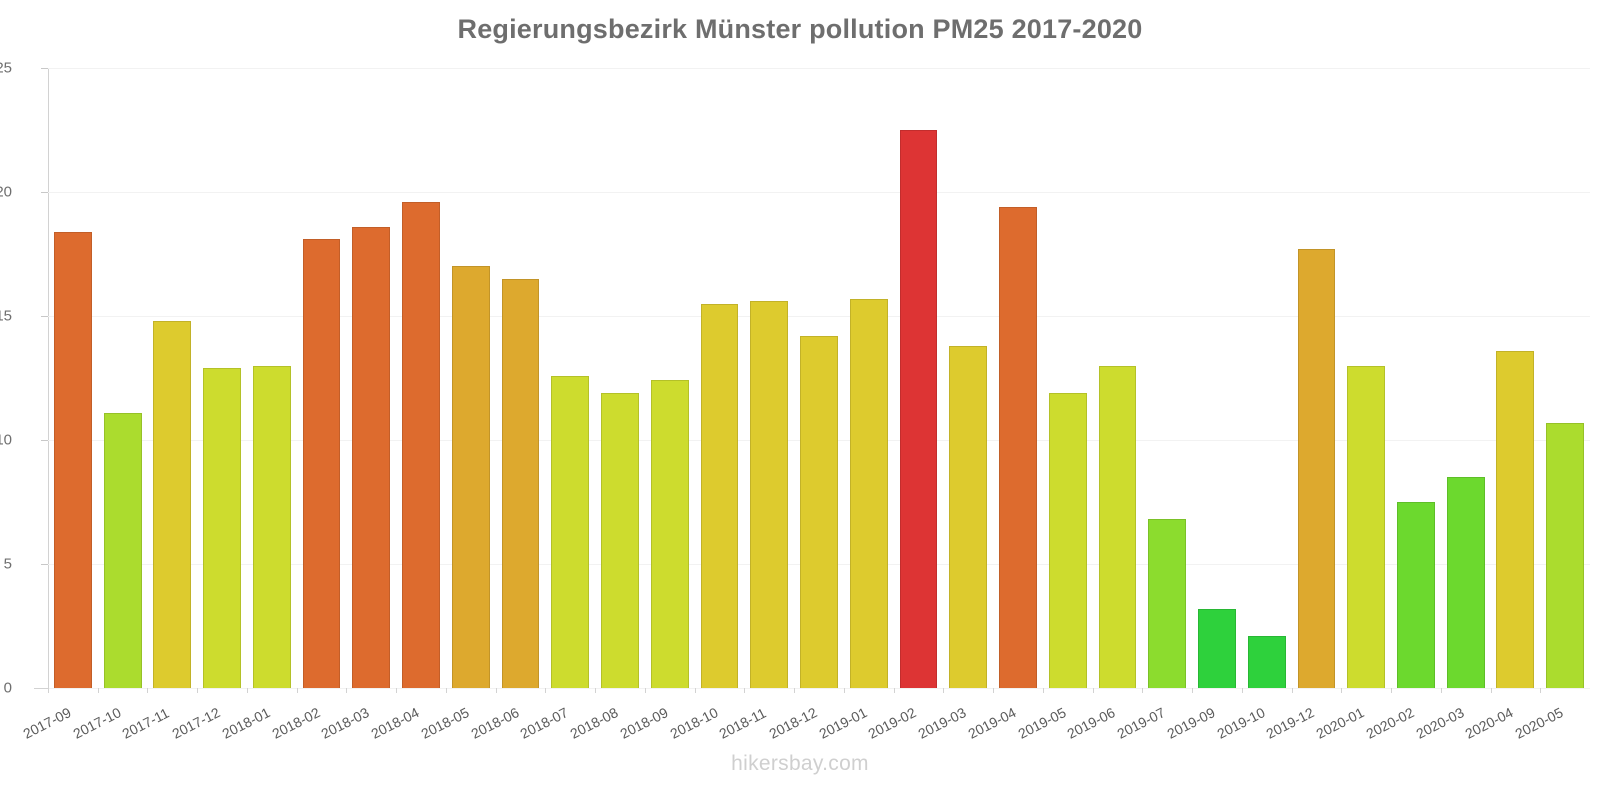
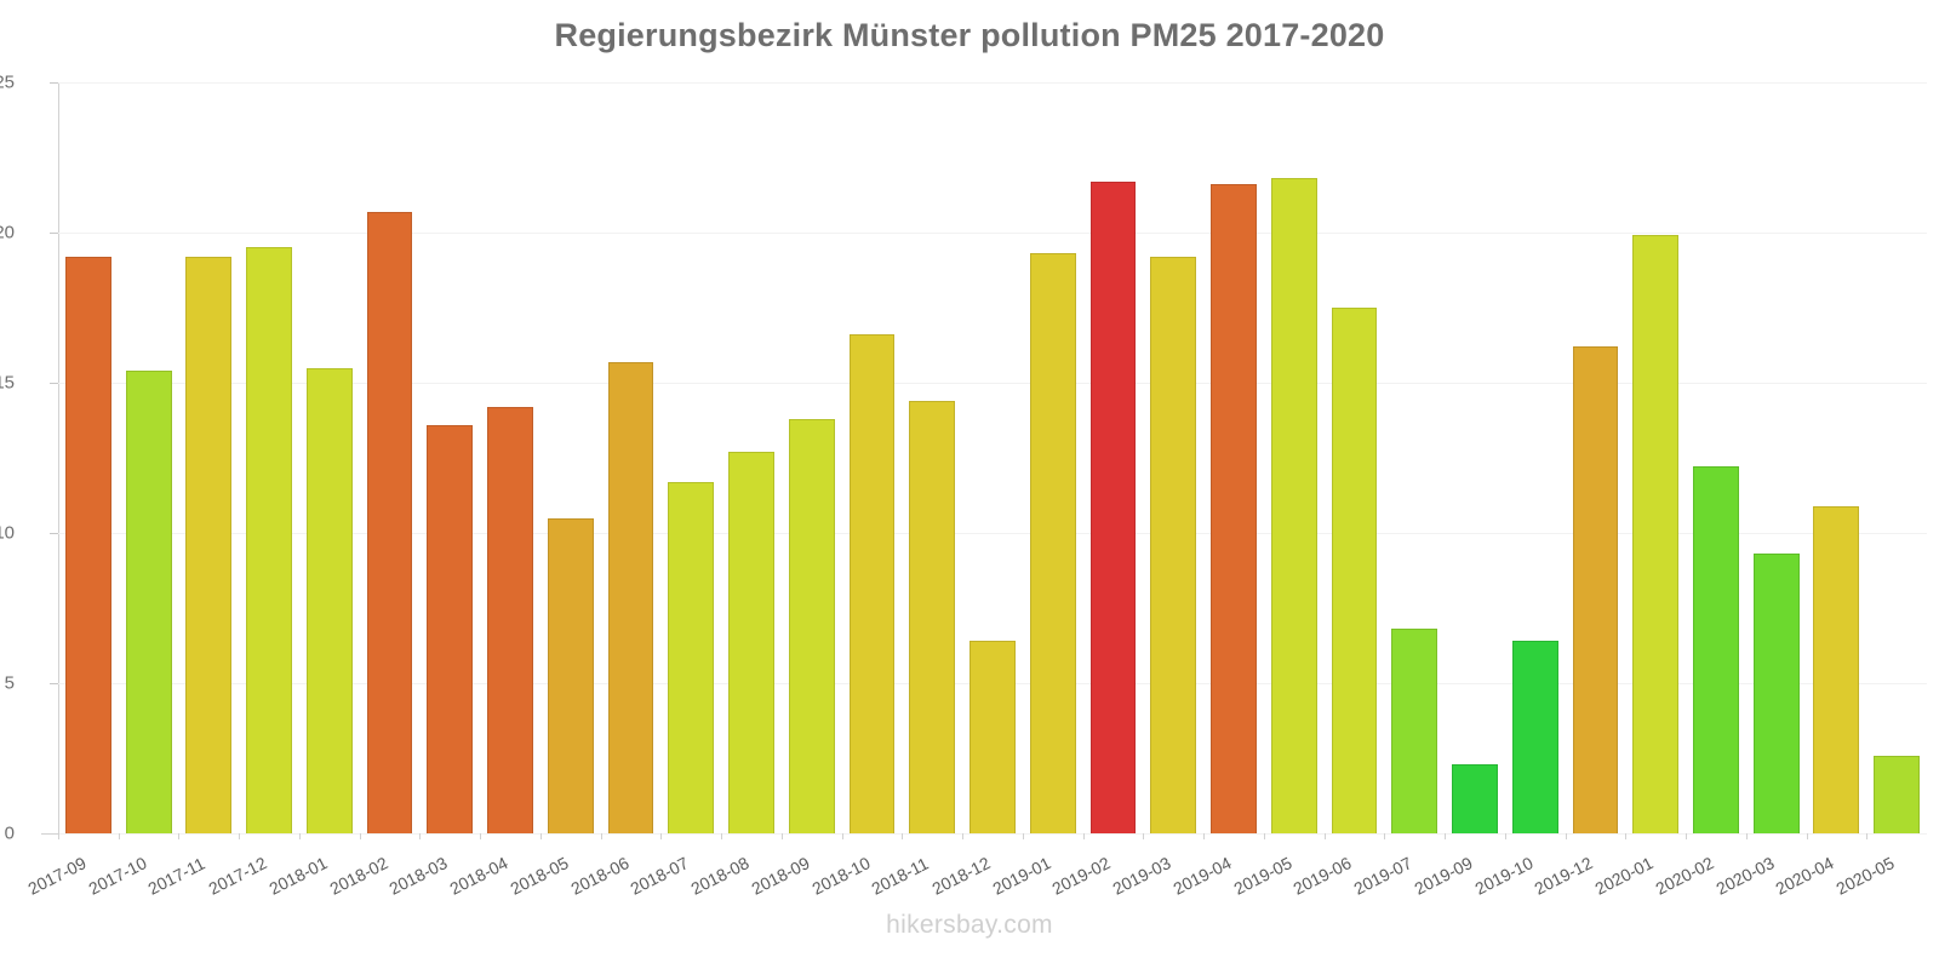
2017-09: 18.4 -> 19.2
2017-10: 11.1 -> 15.4
2017-11: 14.8 -> 19.2
2017-12: 12.9 -> 19.5
2018-01: 13.0 -> 15.5
2018-02: 18.1 -> 20.7
2018-03: 18.6 -> 13.6
2018-04: 19.6 -> 14.2
2018-05: 17.0 -> 10.5
2018-06: 16.5 -> 15.7
2018-07: 12.6 -> 11.7
2018-08: 11.9 -> 12.7
2018-09: 12.4 -> 13.8
2018-10: 15.5 -> 16.6
2018-11: 15.6 -> 14.4
2018-12: 14.2 -> 6.4
2019-01: 15.7 -> 19.3
2019-02: 22.5 -> 21.7
2019-03: 13.8 -> 19.2
2019-04: 19.4 -> 21.6
2019-05: 11.9 -> 21.8
2019-06: 13.0 -> 17.5
2019-09: 3.2 -> 2.3
2019-10: 2.1 -> 6.4
2019-12: 17.7 -> 16.2
2020-01: 13.0 -> 19.9
2020-02: 7.5 -> 12.2
2020-03: 8.5 -> 9.3
2020-04: 13.6 -> 10.9
2020-05: 10.7 -> 2.6
